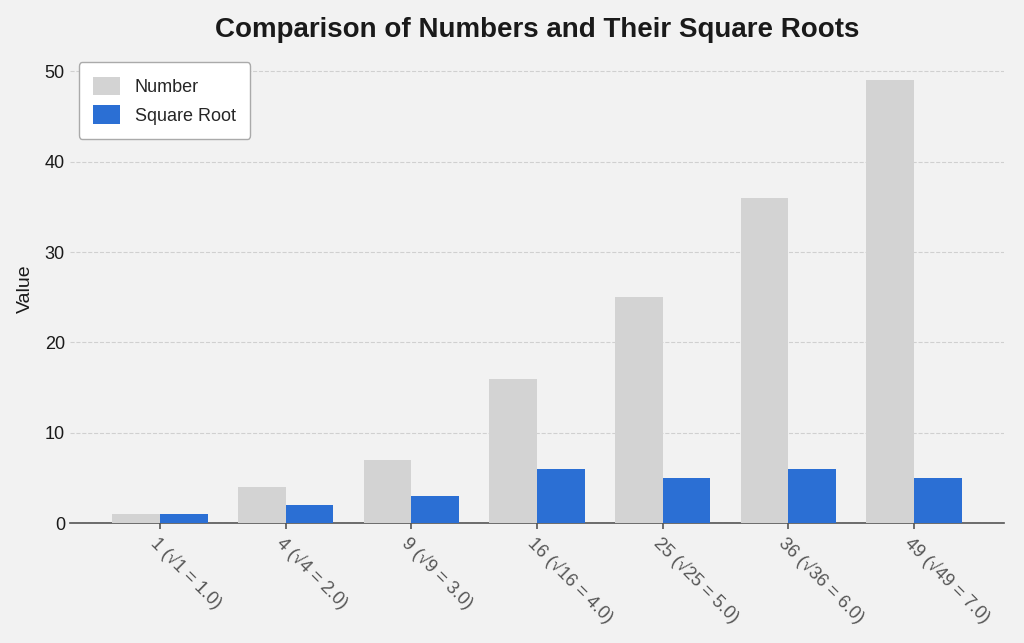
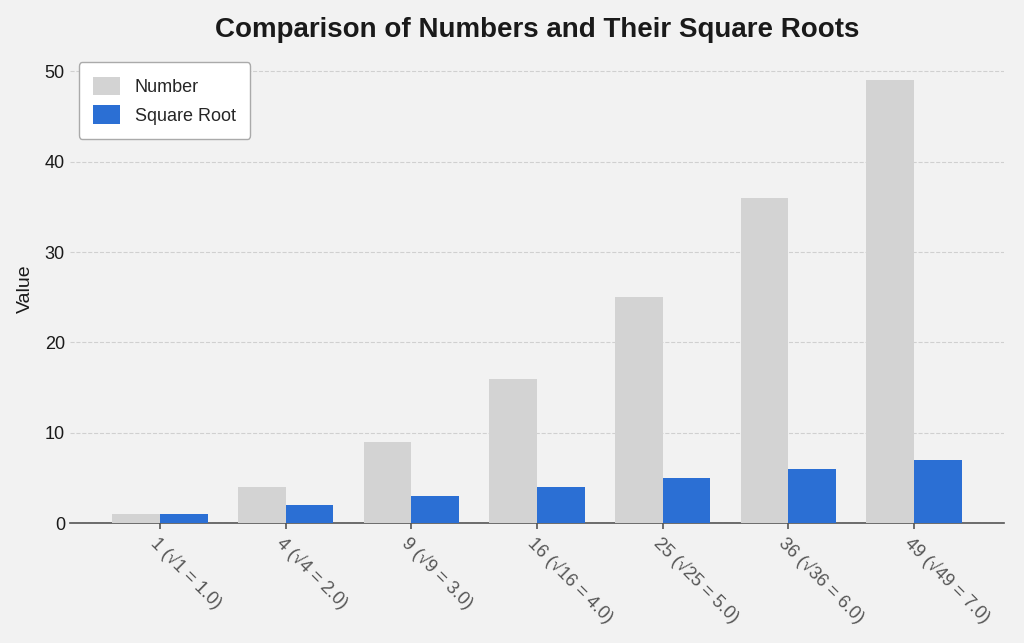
Number/9 (√9 = 3.0): 7 -> 9
Square Root/16 (√16 = 4.0): 6 -> 4
Square Root/49 (√49 = 7.0): 5 -> 7
